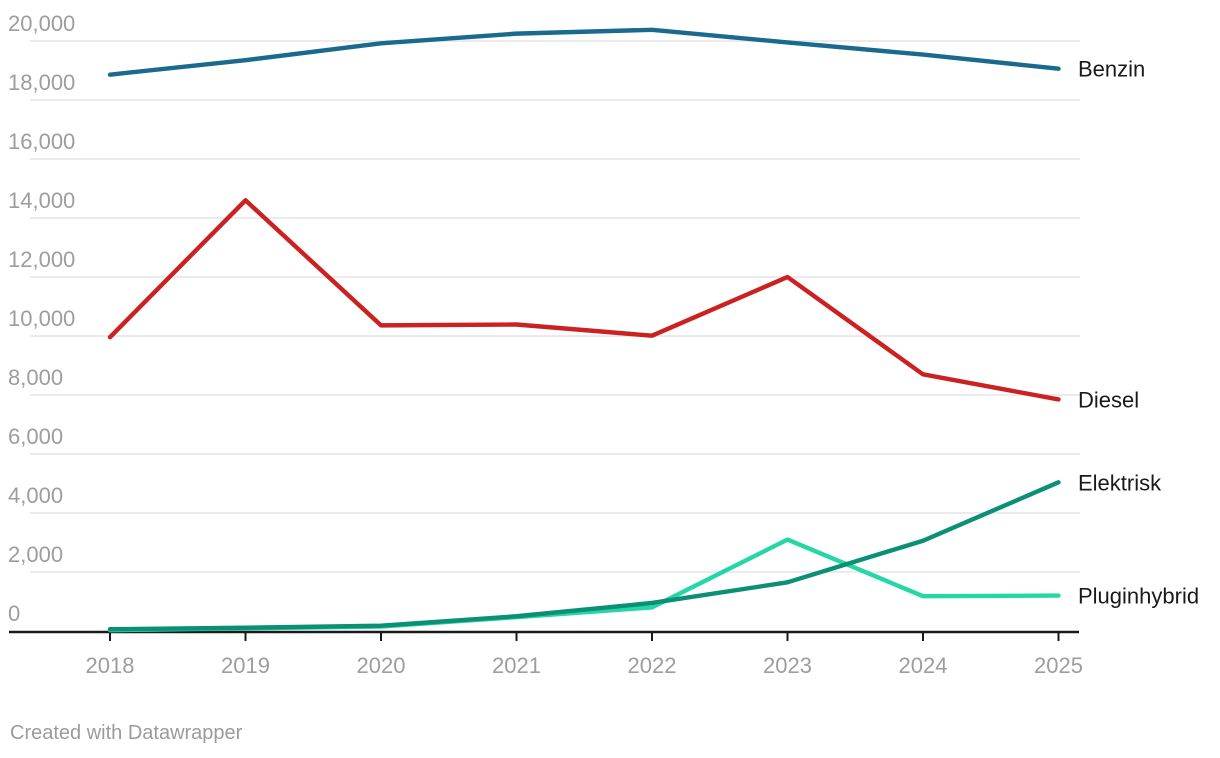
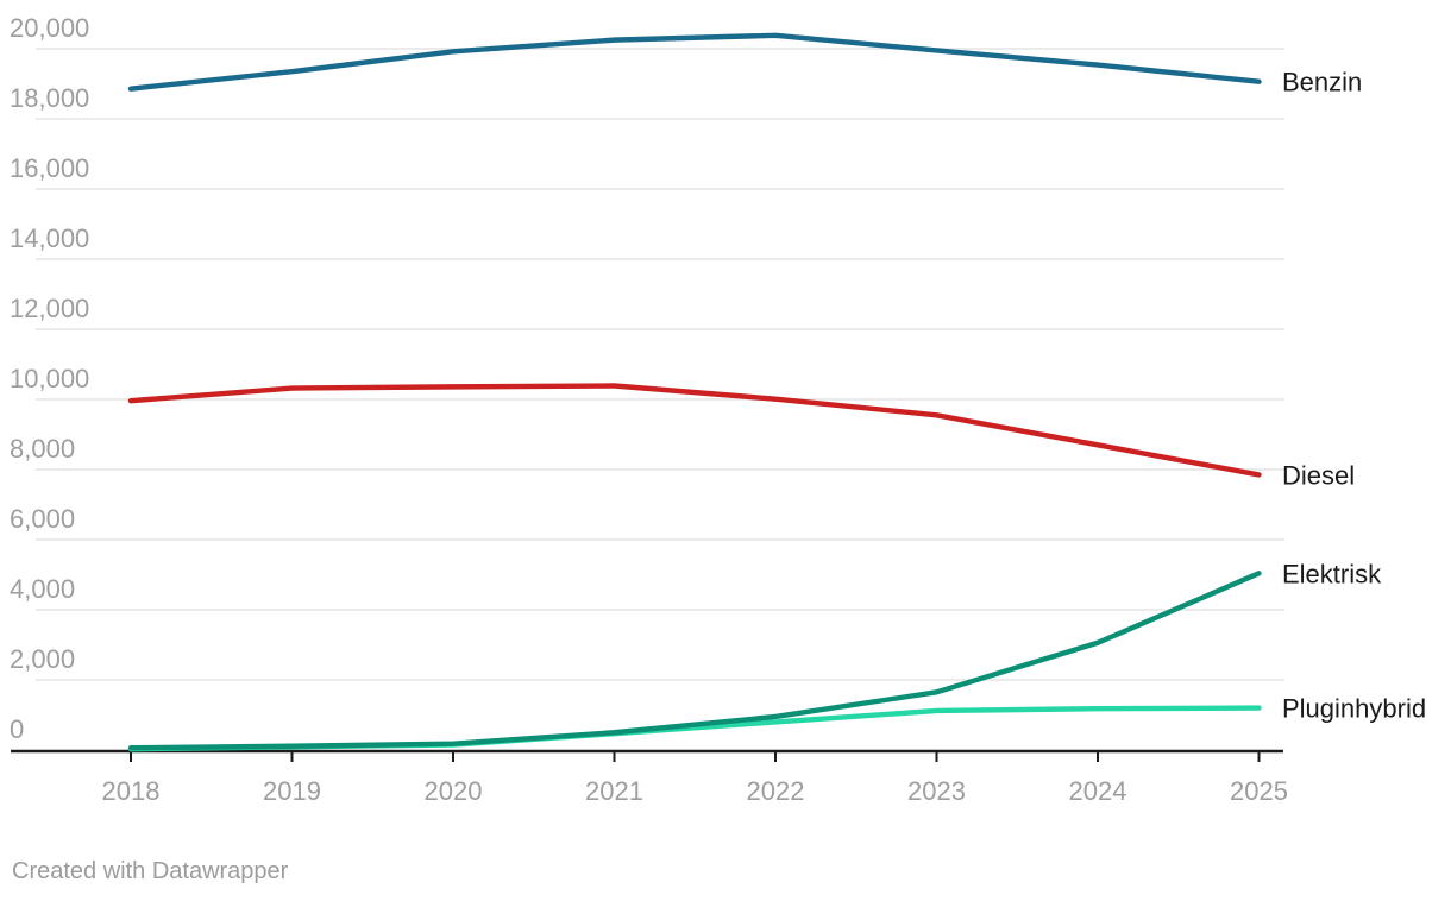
Diesel/2019: 14600 -> 10300
Diesel/2023: 12000 -> 9600
Pluginhybrid/2023: 3100 -> 1100
